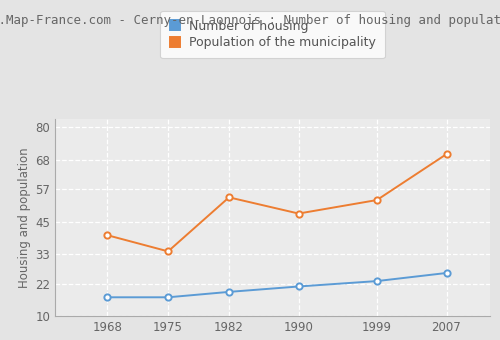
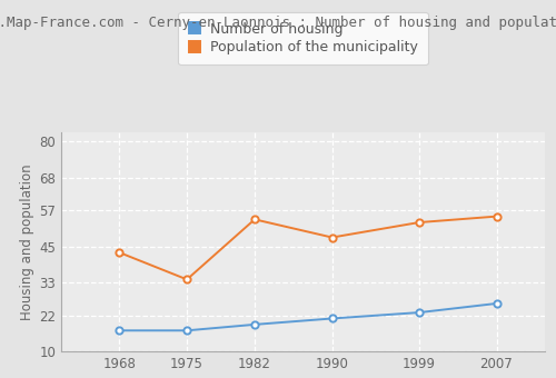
Population of the municipality/1968: 40 -> 43
Population of the municipality/2007: 70 -> 55
